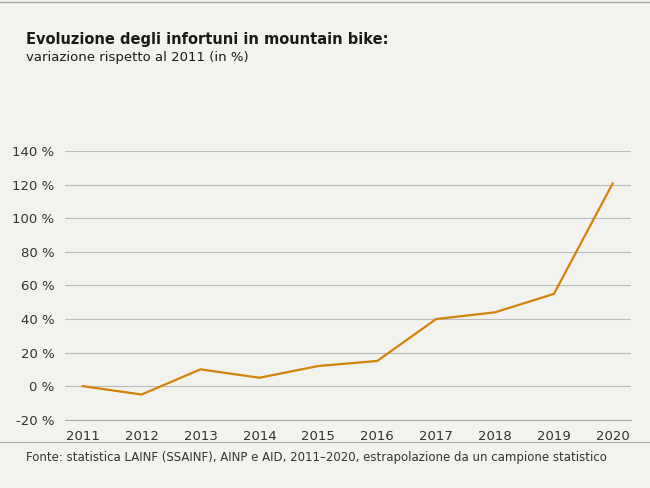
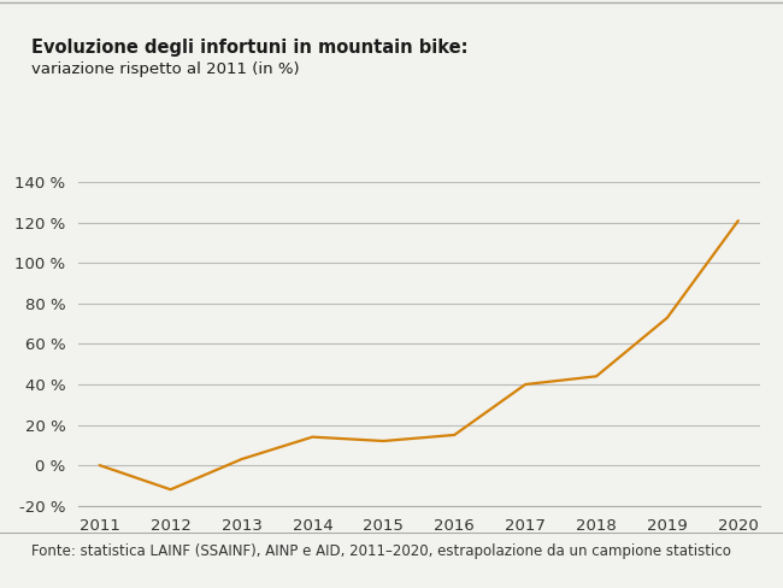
2012: -5 % -> -12 %
2013: 10 % -> 3 %
2014: 5 % -> 14 %
2019: 55 % -> 73 %
